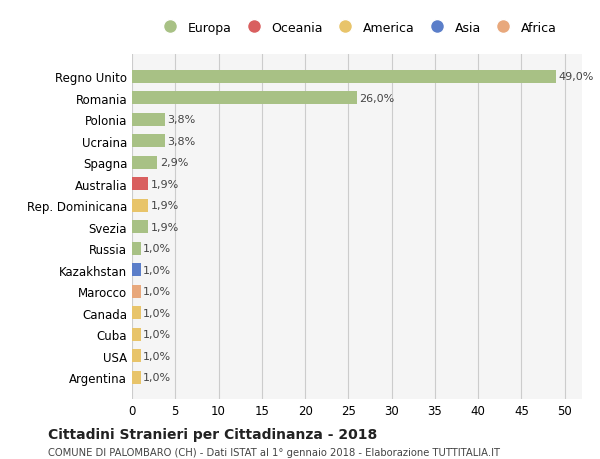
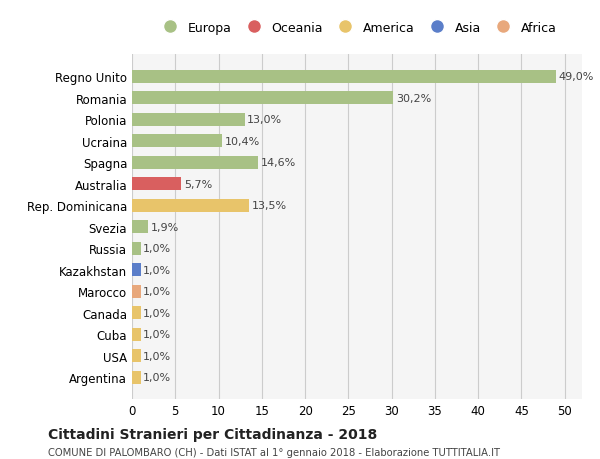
Romania: 26,0% -> 30,2%
Polonia: 3,8% -> 13,0%
Ucraina: 3,8% -> 10,4%
Spagna: 2,9% -> 14,6%
Australia: 1,9% -> 5,7%
Rep. Dominicana: 1,9% -> 13,5%
